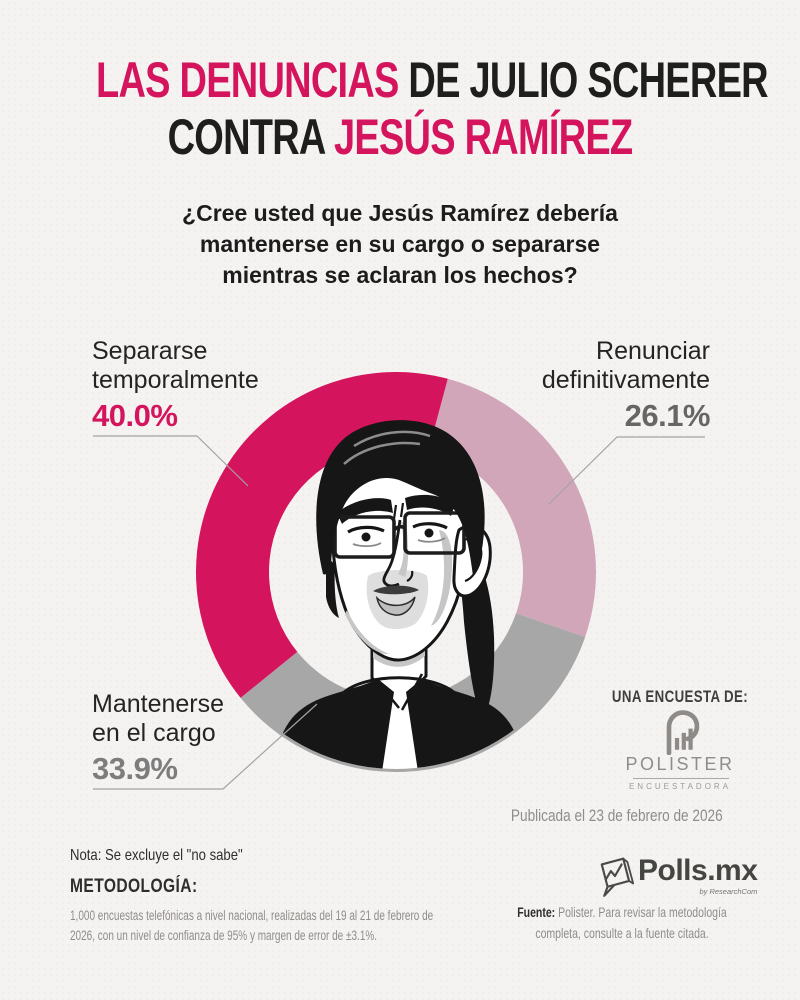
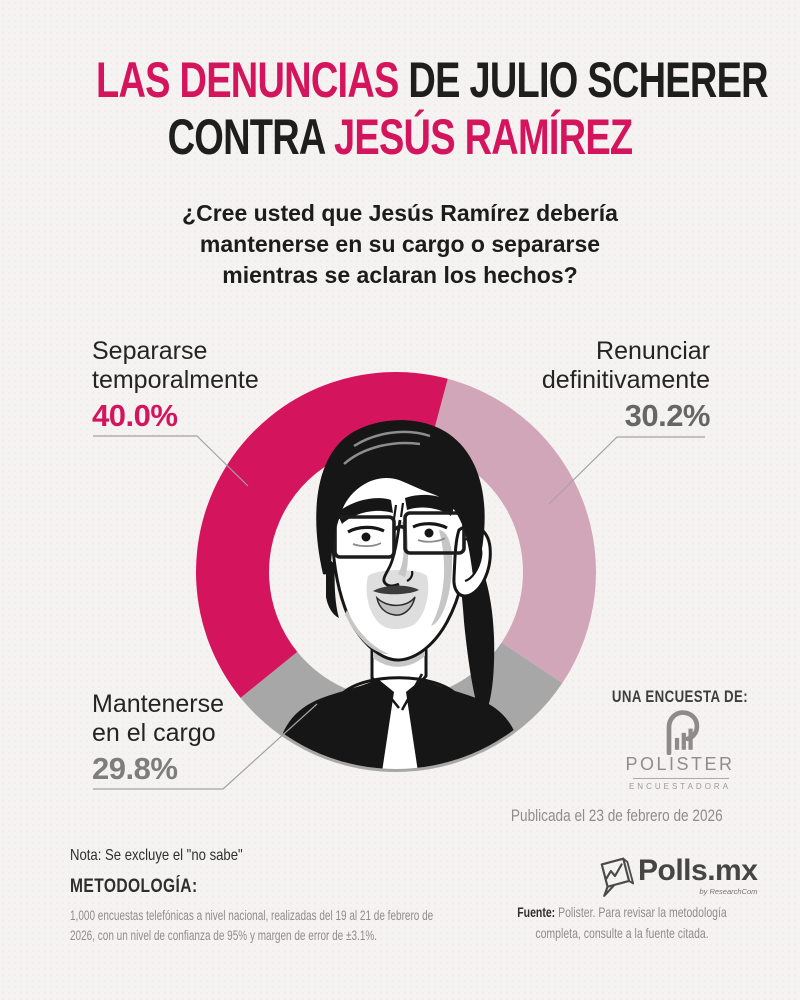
Renunciar definitivamente: 26.1% -> 30.2%
Mantenerse en el cargo: 33.9% -> 29.8%
